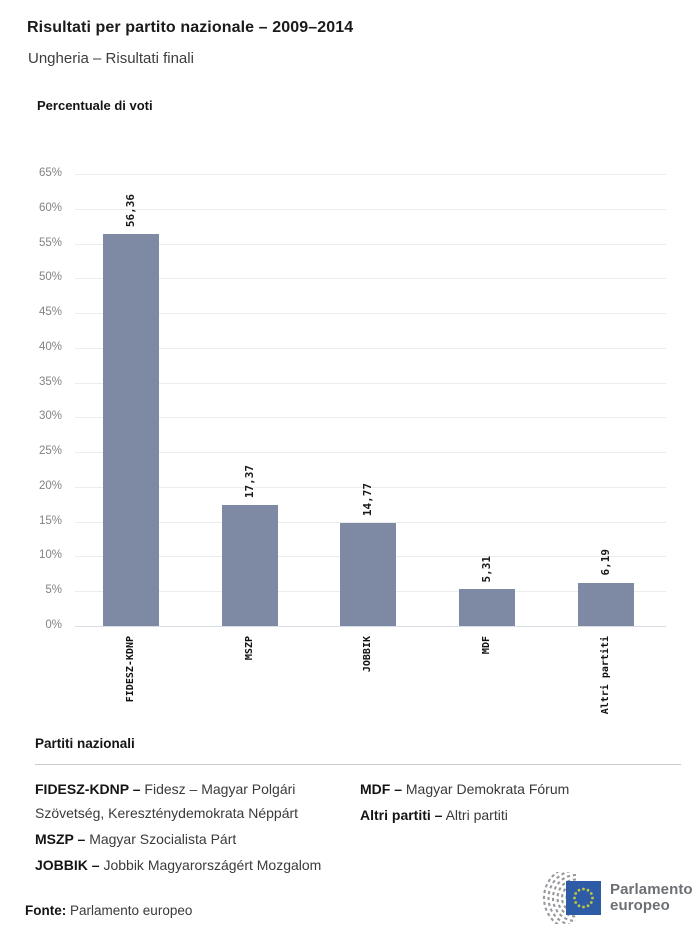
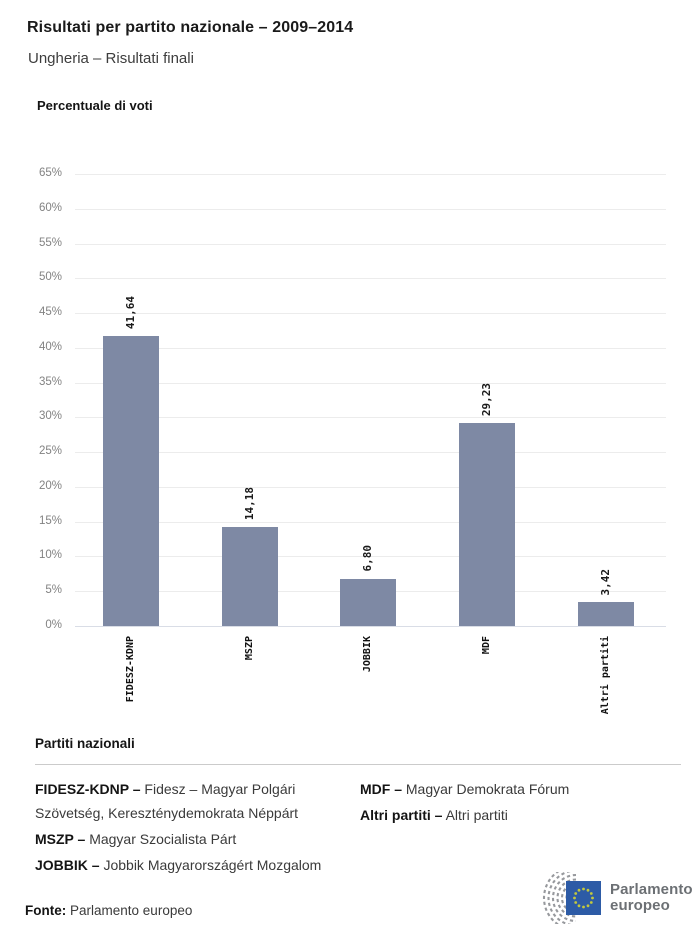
FIDESZ-KDNP: 56,36 -> 41,64
MSZP: 17,37 -> 14,18
JOBBIK: 14,77 -> 6,80
MDF: 5,31 -> 29,23
Altri partiti: 6,19 -> 3,42
